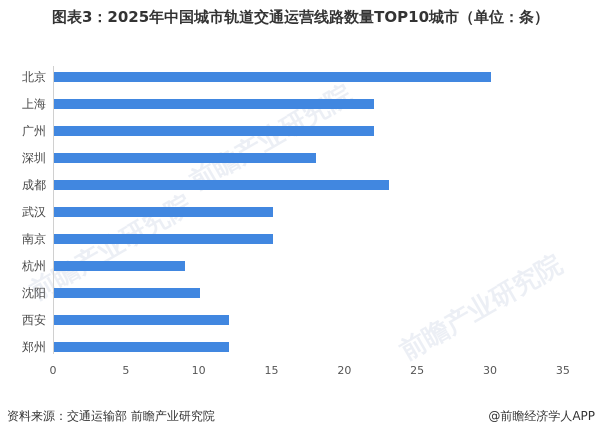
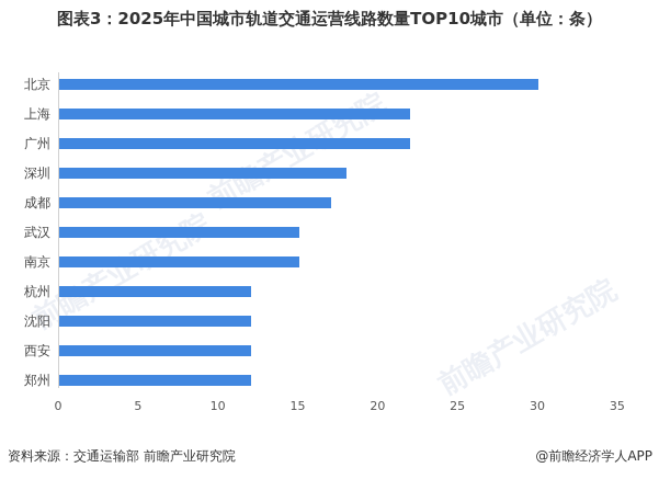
成都: 23 -> 17
杭州: 9 -> 12
沈阳: 10 -> 12
